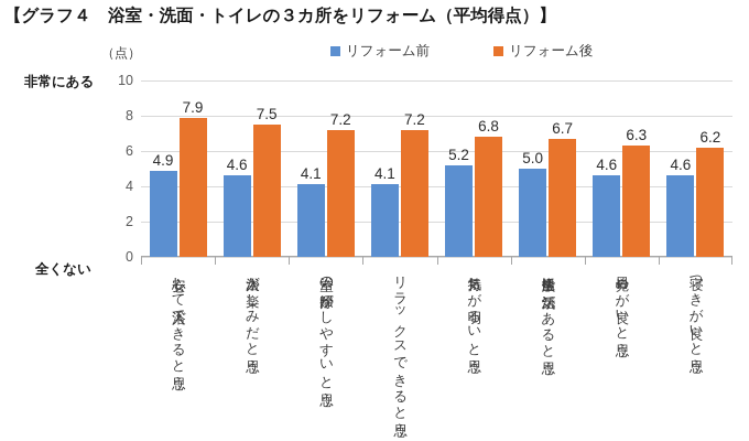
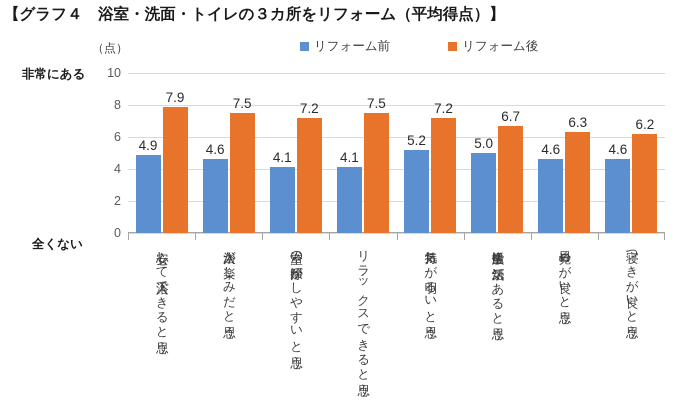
リフォーム後/リラックスできると思う: 7.2 -> 7.5
リフォーム後/気持ちが明るいと思う: 6.8 -> 7.2
